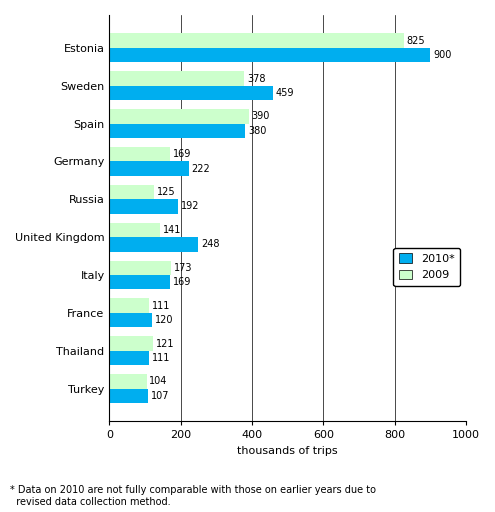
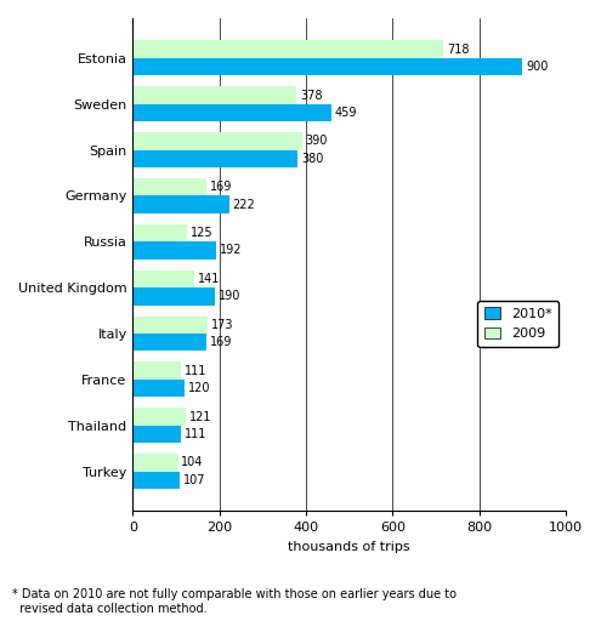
2009/Estonia: 825 -> 718
2010*/United Kingdom: 248 -> 190
